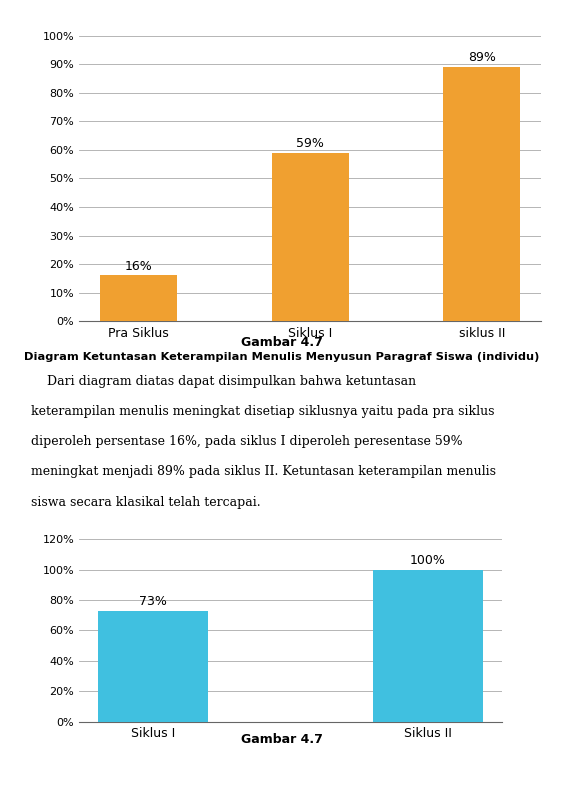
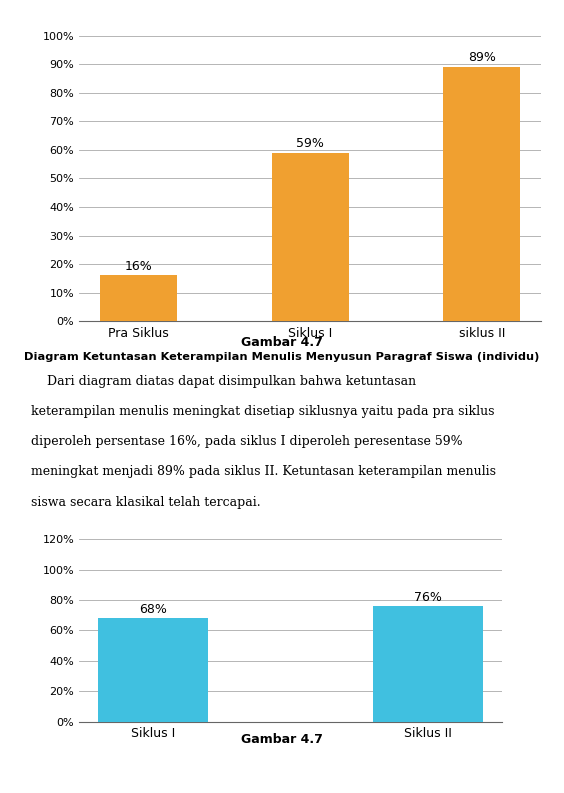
Siklus I: 73% -> 68%
Siklus II: 100% -> 76%
